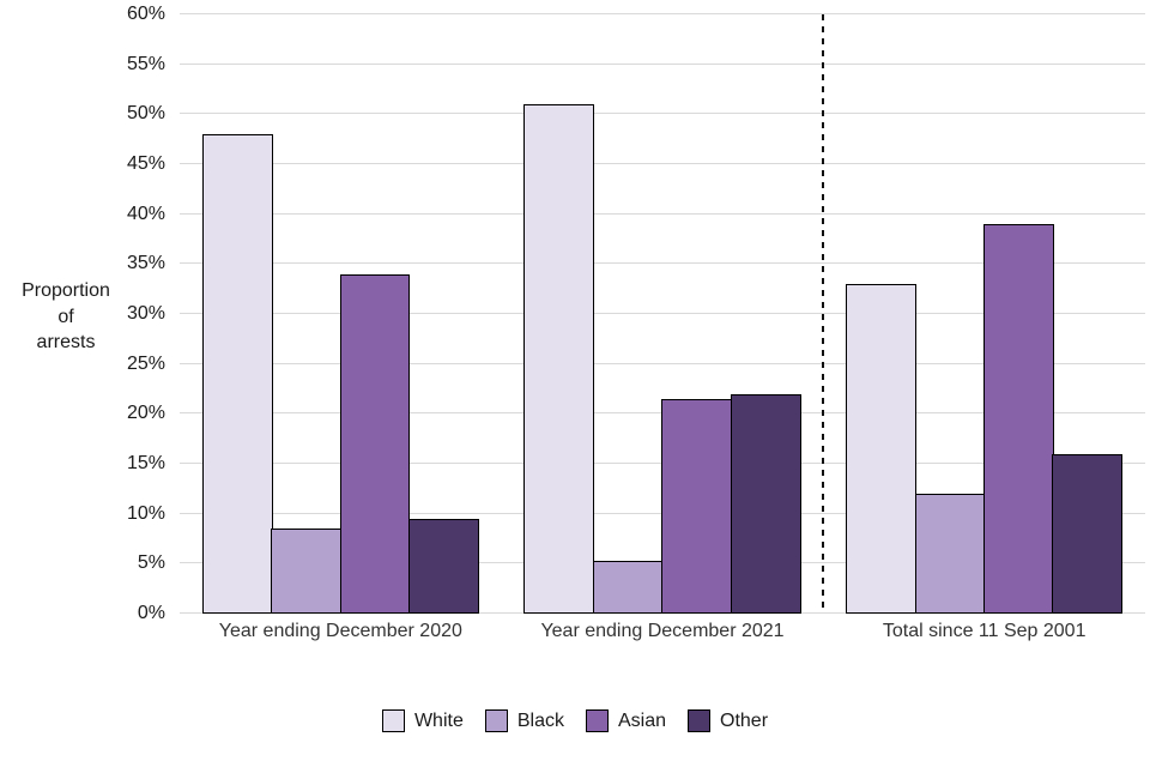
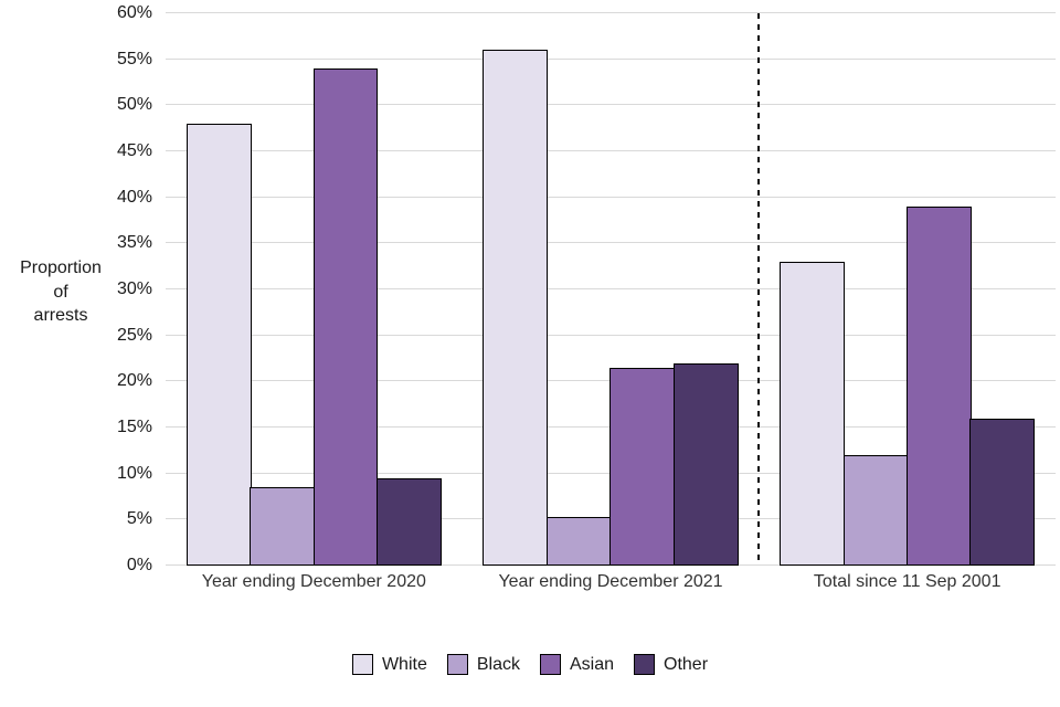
Asian/Year ending December 2020: 34% -> 54%
White/Year ending December 2021: 51% -> 56%
